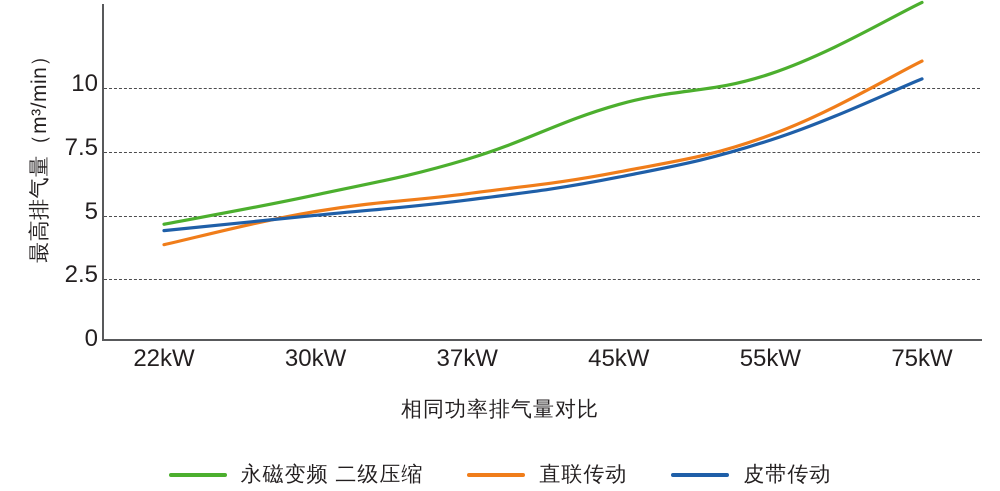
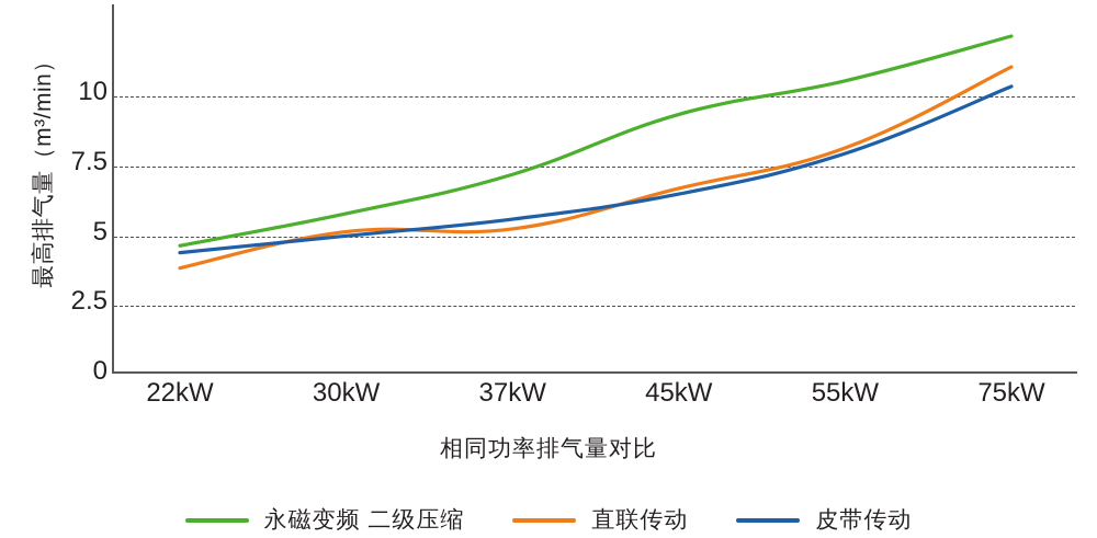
直联传动/37kW: 5.7 -> 5.1
永磁变频 二级压缩/75kW: 13.2 -> 12.0
